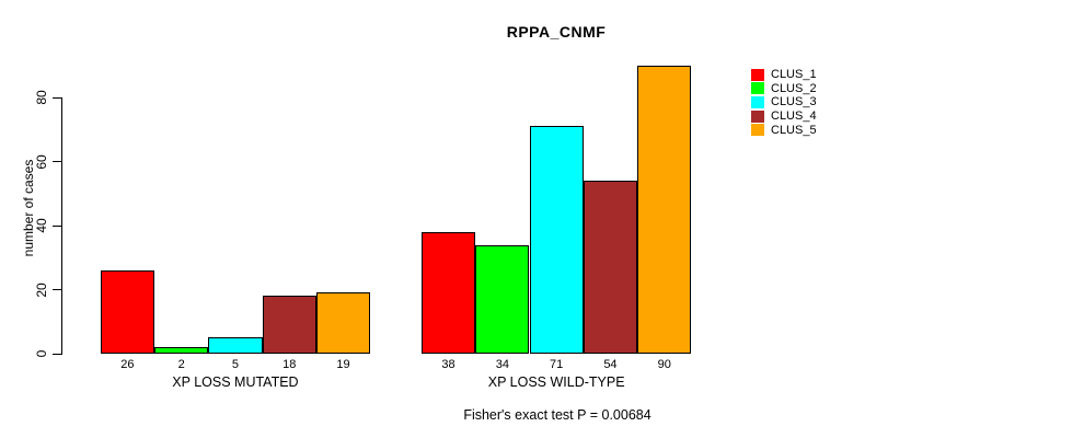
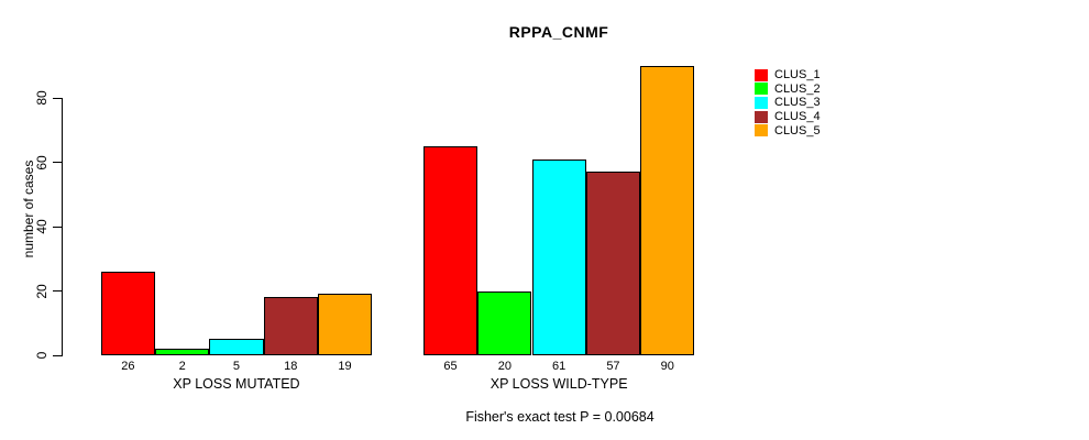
CLUS_1/XP LOSS WILD-TYPE: 38 -> 65
CLUS_2/XP LOSS WILD-TYPE: 34 -> 20
CLUS_3/XP LOSS WILD-TYPE: 71 -> 61
CLUS_4/XP LOSS WILD-TYPE: 54 -> 57
